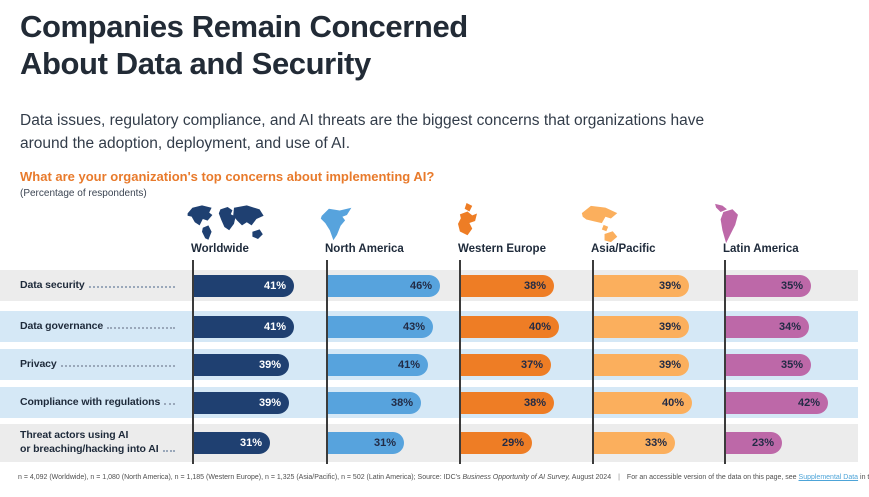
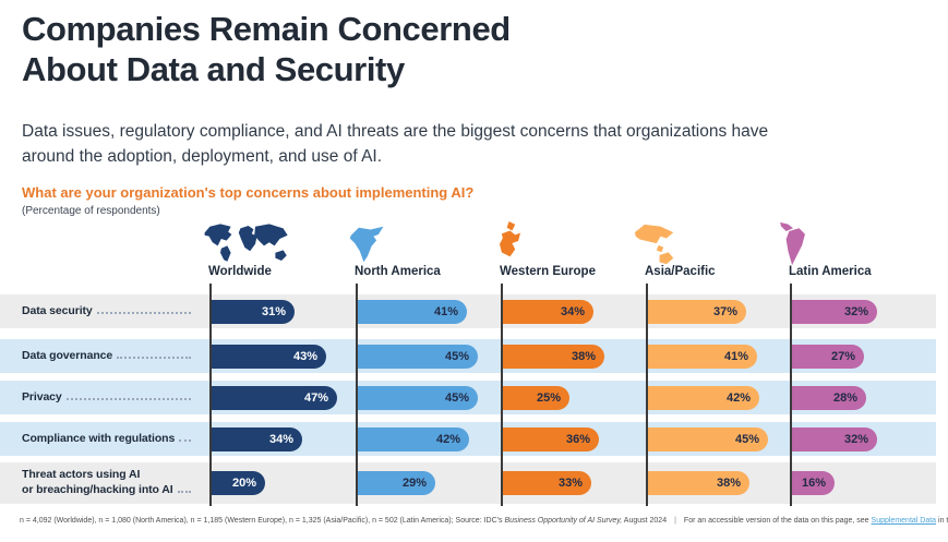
Worldwide/Data security: 41% -> 31%
North America/Data security: 46% -> 41%
Western Europe/Data security: 38% -> 34%
Asia/Pacific/Data security: 39% -> 37%
Latin America/Data security: 35% -> 32%
Worldwide/Data governance: 41% -> 43%
North America/Data governance: 43% -> 45%
Western Europe/Data governance: 40% -> 38%
Asia/Pacific/Data governance: 39% -> 41%
Latin America/Data governance: 34% -> 27%
Worldwide/Privacy: 39% -> 47%
North America/Privacy: 41% -> 45%
Western Europe/Privacy: 37% -> 25%
Asia/Pacific/Privacy: 39% -> 42%
Latin America/Privacy: 35% -> 28%
Worldwide/Compliance with regulations: 39% -> 34%
North America/Compliance with regulations: 38% -> 42%
Western Europe/Compliance with regulations: 38% -> 36%
Asia/Pacific/Compliance with regulations: 40% -> 45%
Latin America/Compliance with regulations: 42% -> 32%
Worldwide/Threat actors using AI or breaching/hacking into AI: 31% -> 20%
North America/Threat actors using AI or breaching/hacking into AI: 31% -> 29%
Western Europe/Threat actors using AI or breaching/hacking into AI: 29% -> 33%
Asia/Pacific/Threat actors using AI or breaching/hacking into AI: 33% -> 38%
Latin America/Threat actors using AI or breaching/hacking into AI: 23% -> 16%
